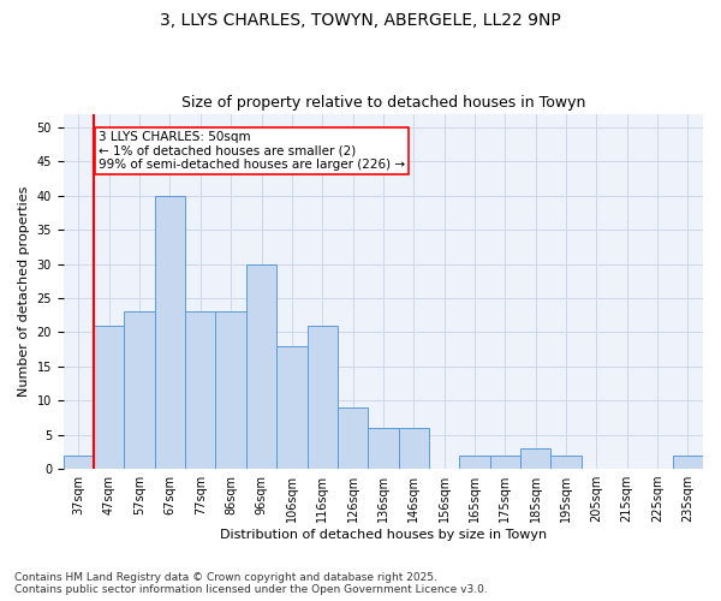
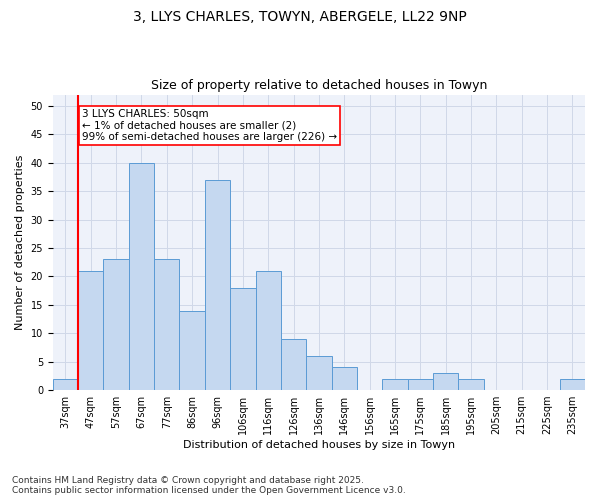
86sqm: 23 -> 14
96sqm: 30 -> 37
146sqm: 6 -> 4
